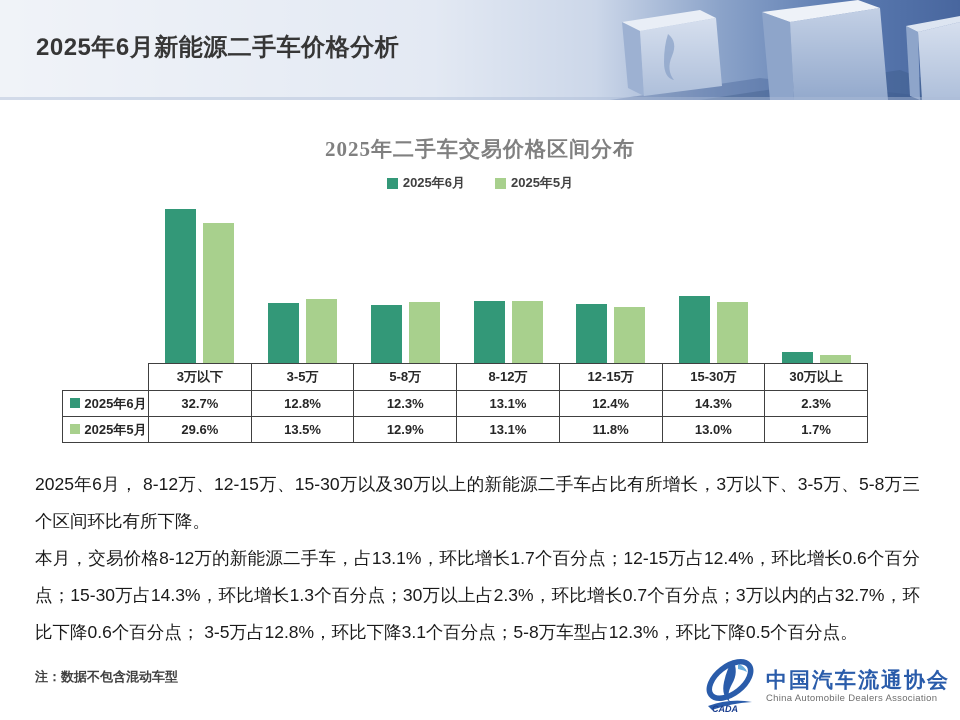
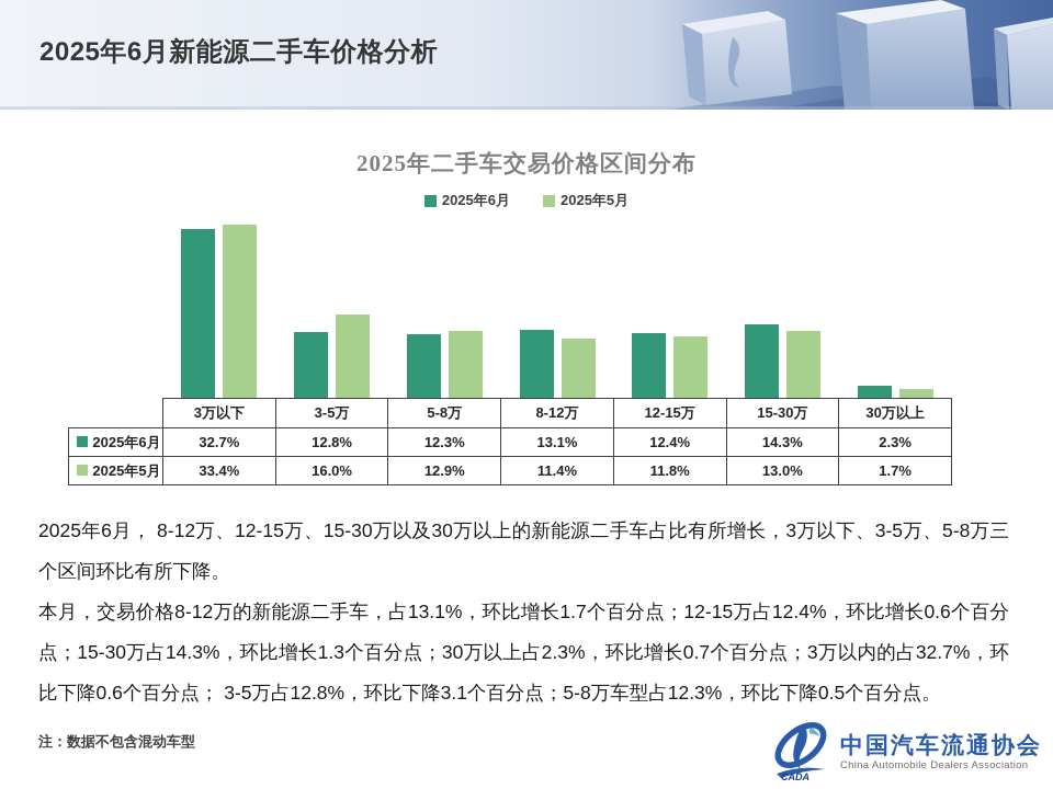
2025年5月/3万以下: 29.6% -> 33.4%
2025年5月/3-5万: 13.5% -> 16.0%
2025年5月/8-12万: 13.1% -> 11.4%
